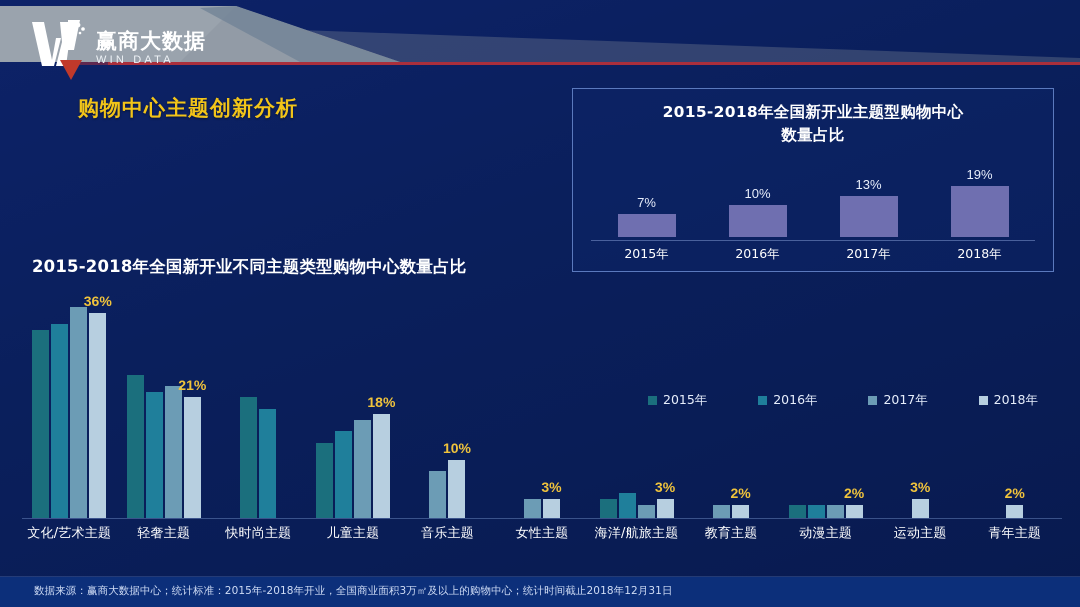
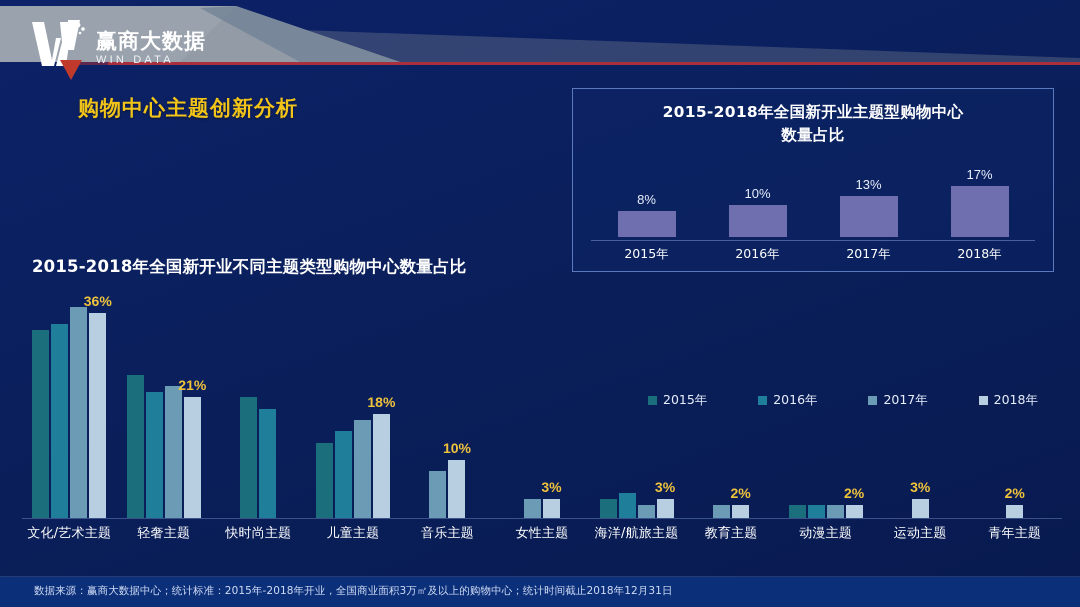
2015-2018年全国新开业主题型购物中心数量占比/2015年: 7% -> 8%
2015-2018年全国新开业主题型购物中心数量占比/2018年: 19% -> 17%
